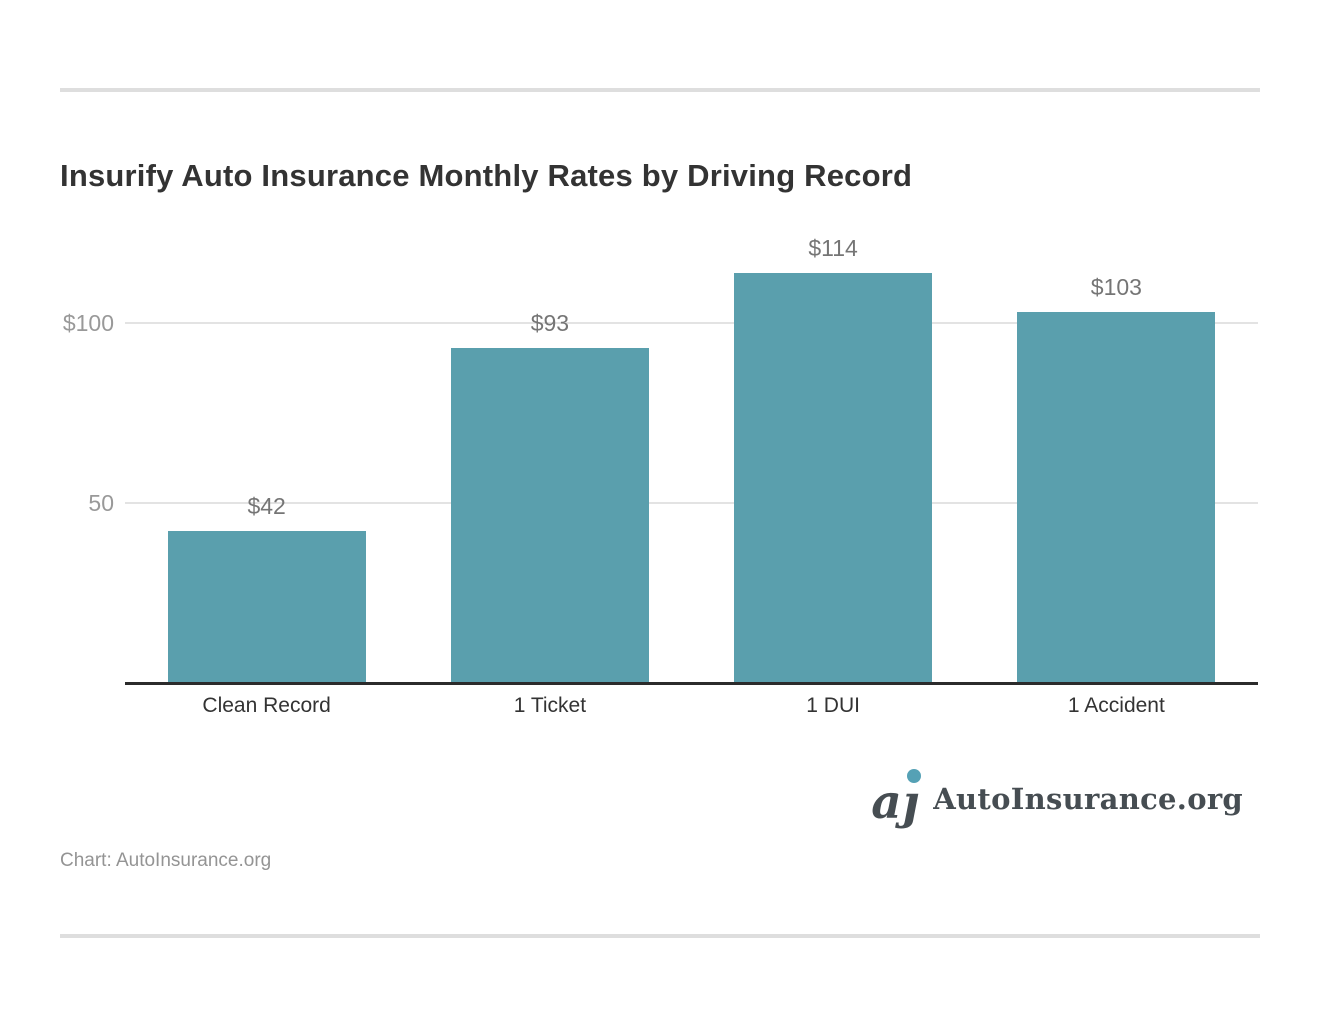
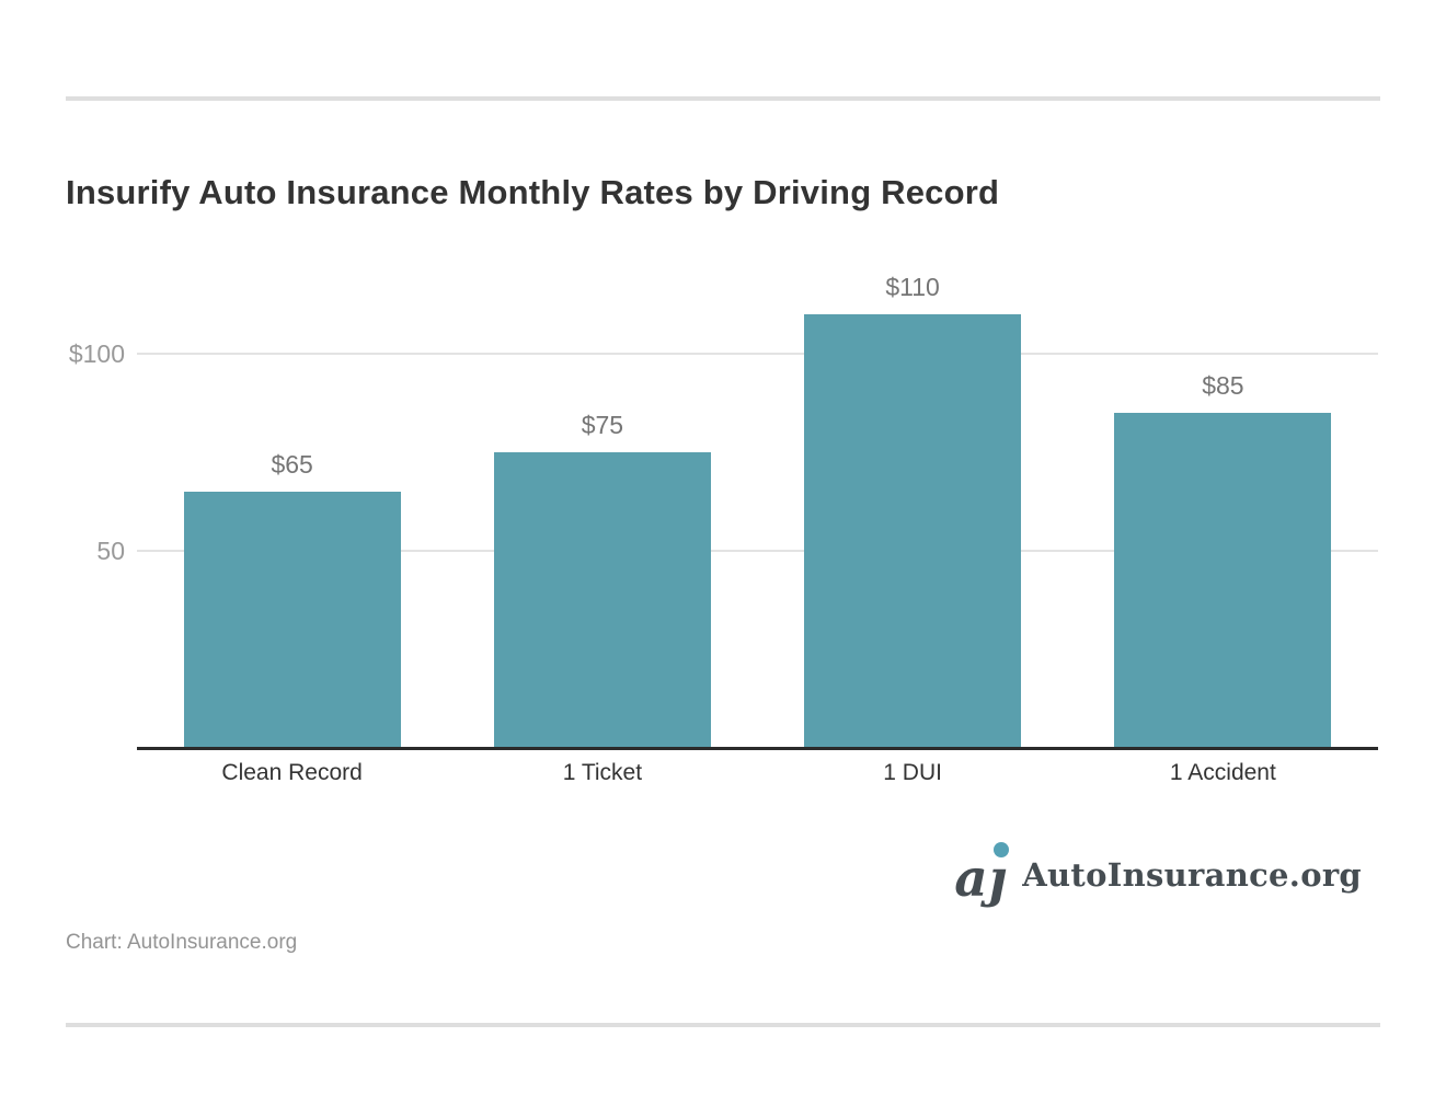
Clean Record: $42 -> $65
1 Ticket: $93 -> $75
1 DUI: $114 -> $110
1 Accident: $103 -> $85
